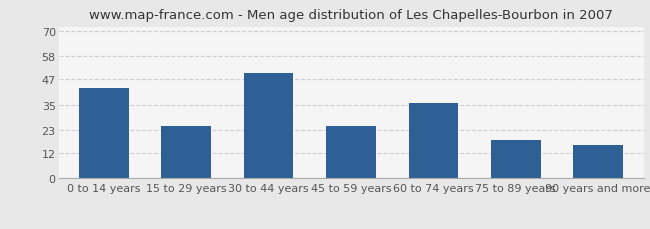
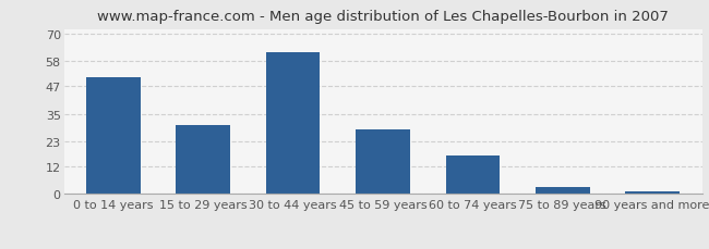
0 to 14 years: 43 -> 51
15 to 29 years: 25 -> 30
30 to 44 years: 50 -> 62
45 to 59 years: 25 -> 28
60 to 74 years: 36 -> 17
75 to 89 years: 18 -> 3
90 years and more: 16 -> 1
